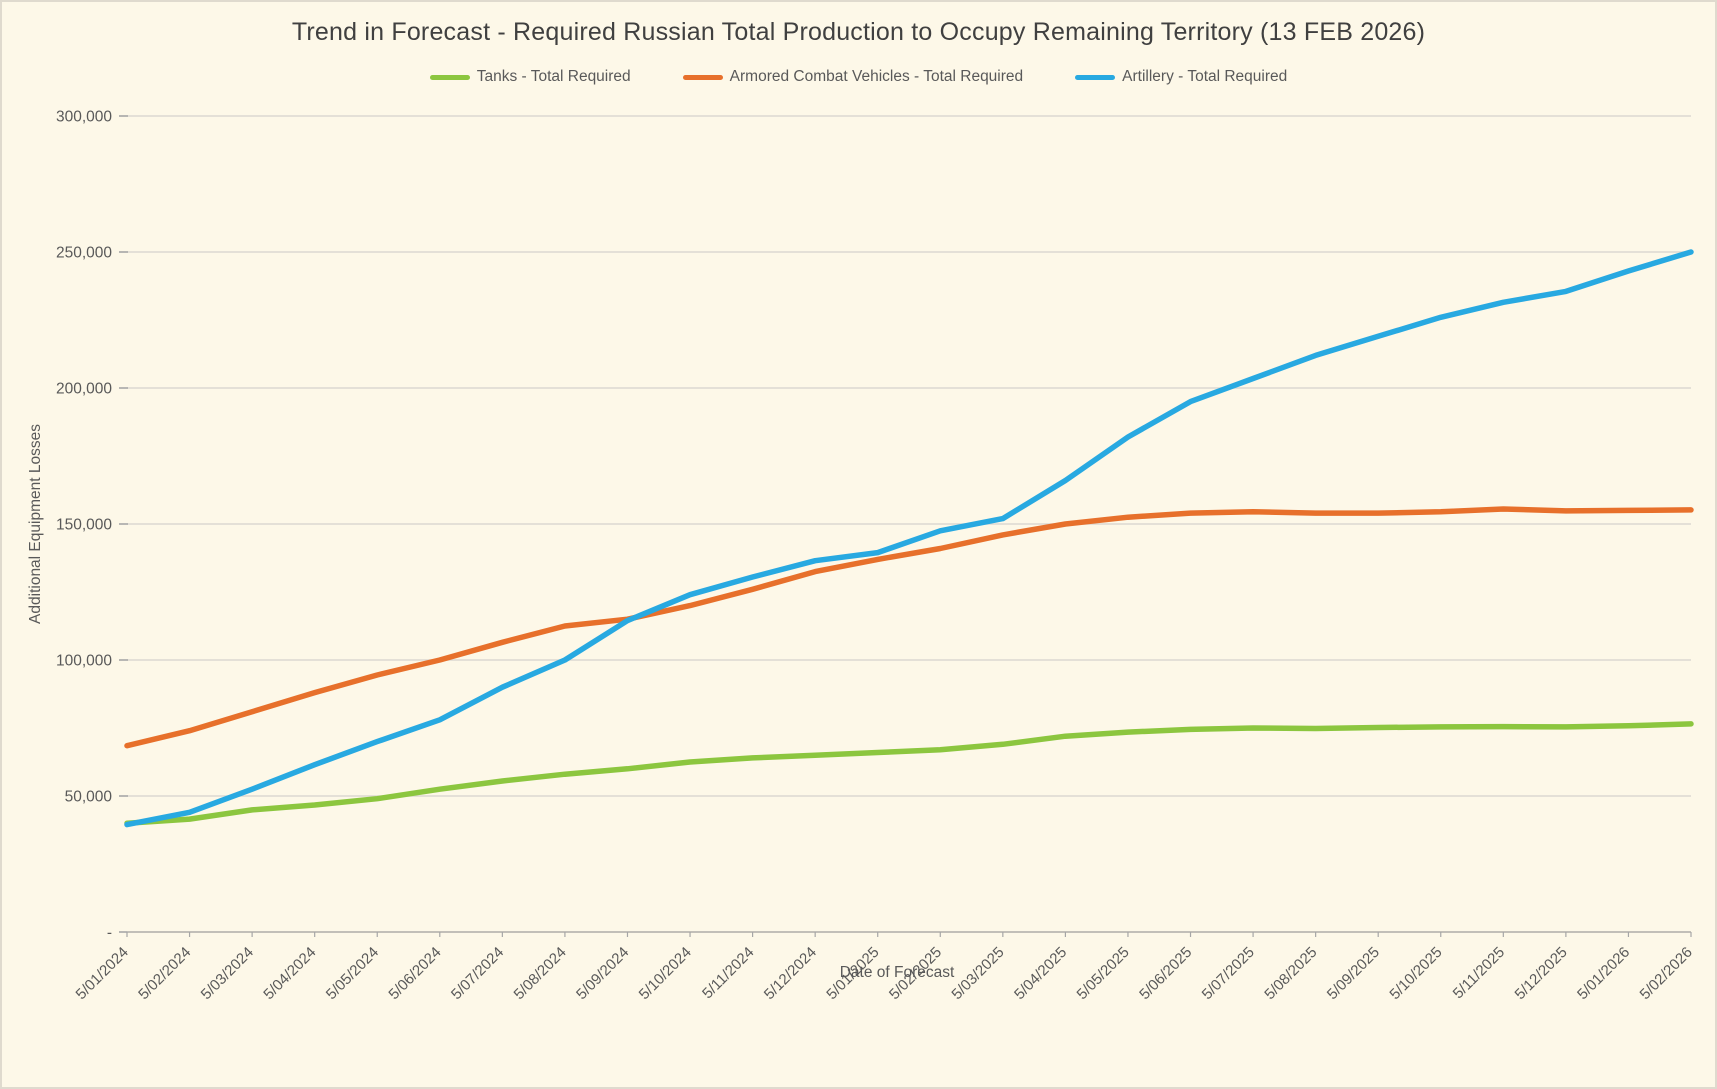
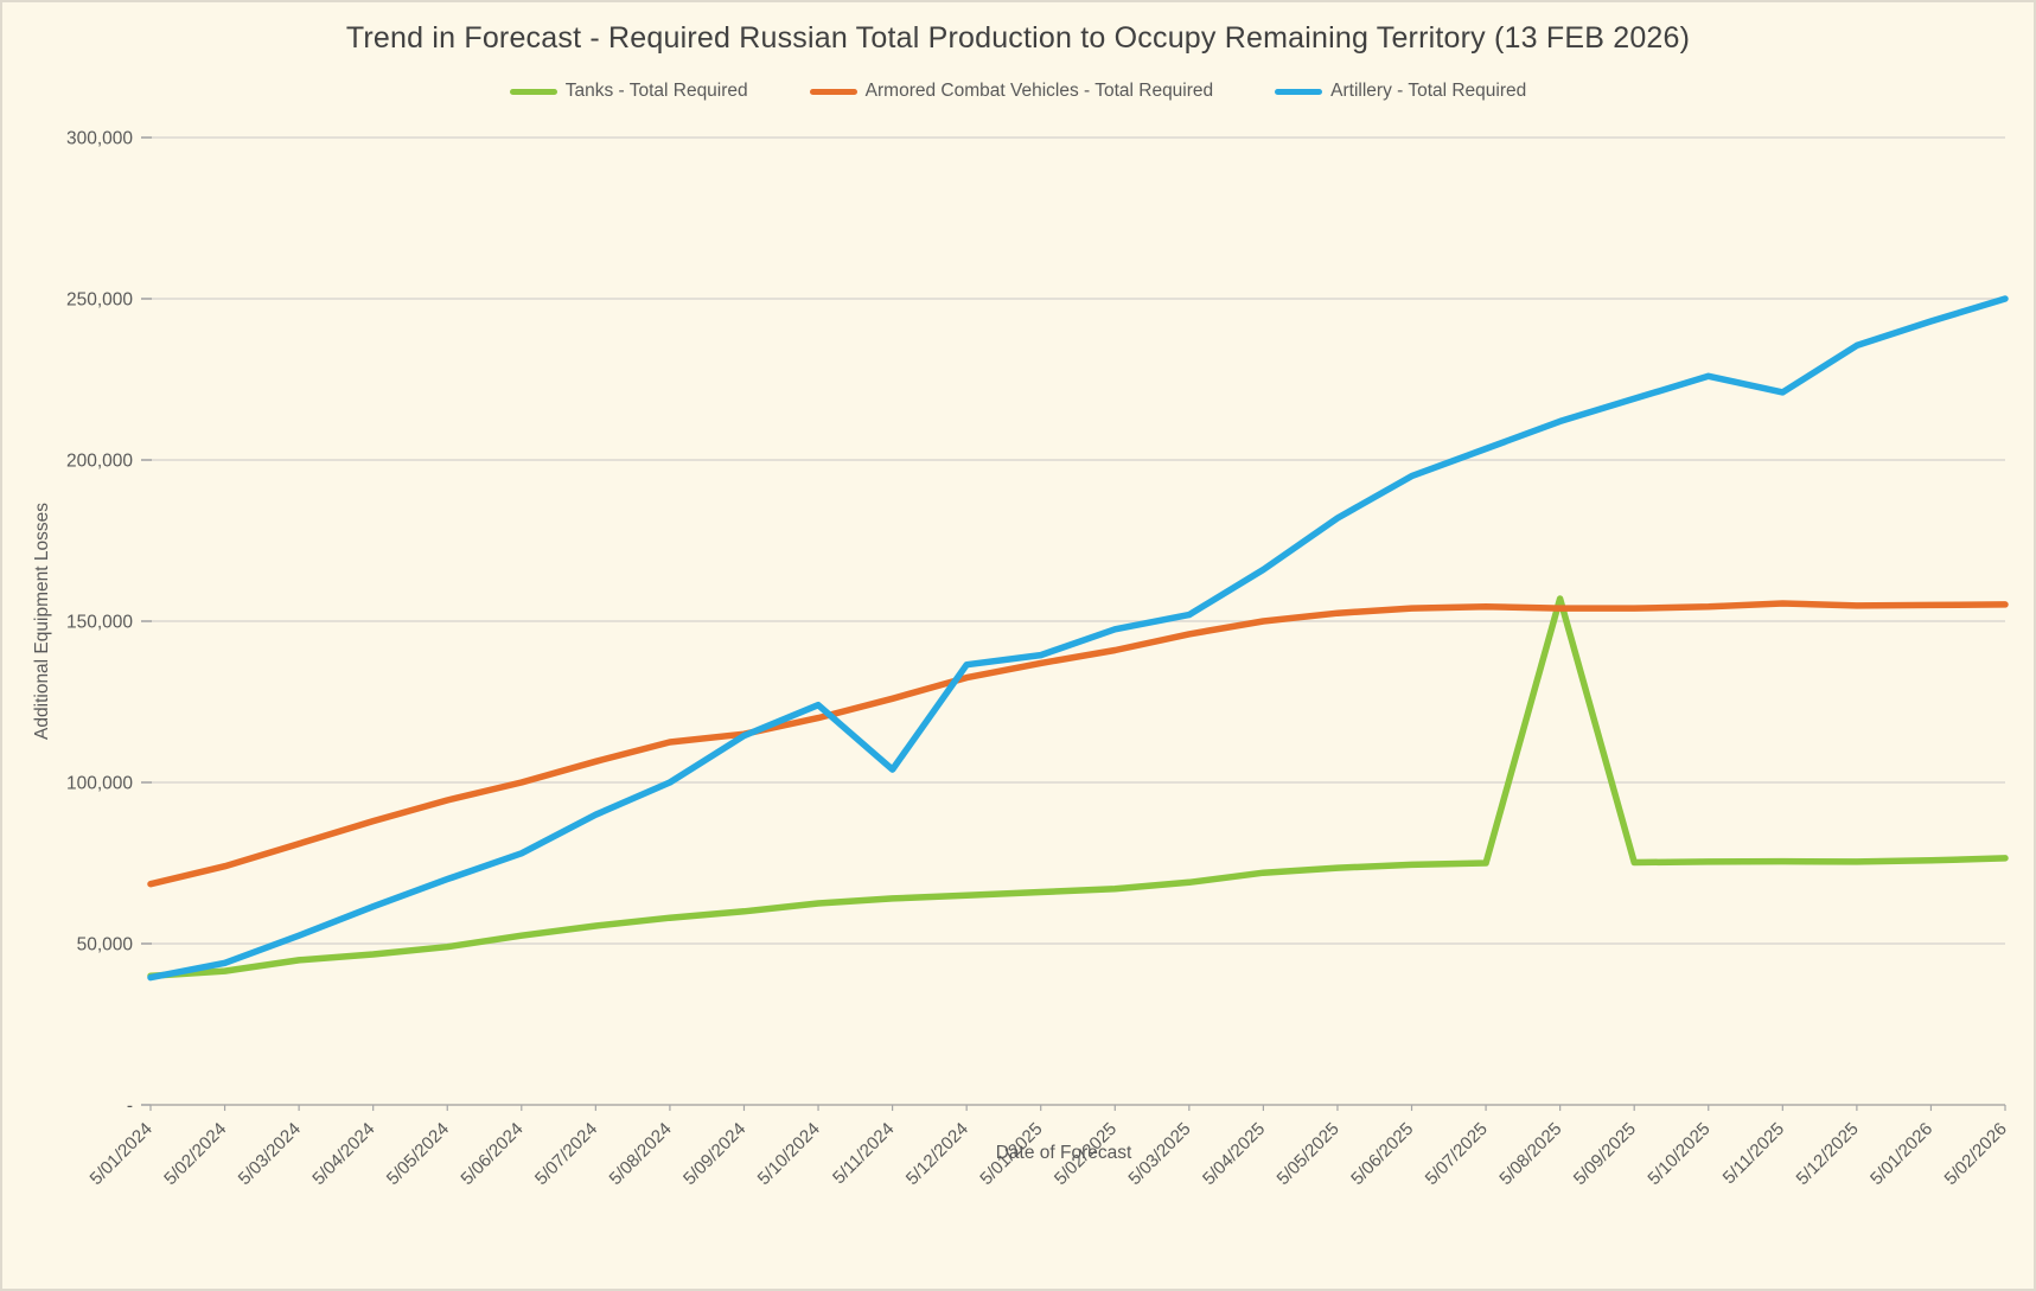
Artillery - Total Required/5/11/2024: 130000 -> 104000
Tanks - Total Required/5/08/2025: 75000 -> 157000
Artillery - Total Required/5/11/2025: 232000 -> 221000
